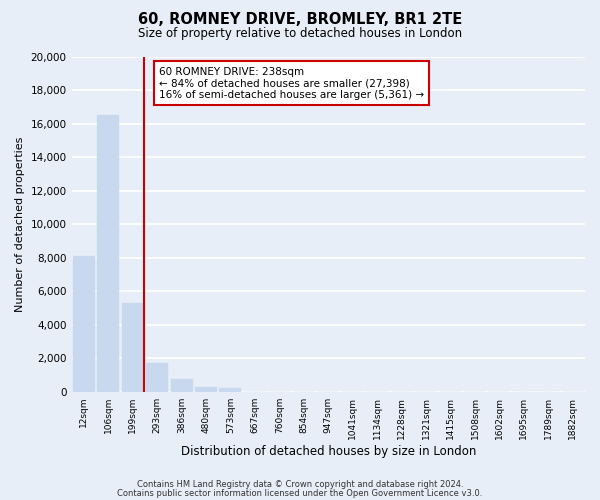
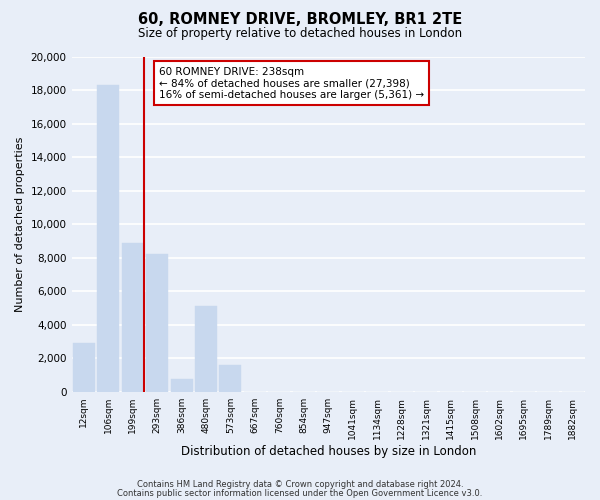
12sqm: 8,100 -> 2,900
106sqm: 16,500 -> 18,300
199sqm: 5,300 -> 8,900
293sqm: 1,800 -> 8,200
480sqm: 300 -> 5,100
573sqm: 200 -> 1,600
